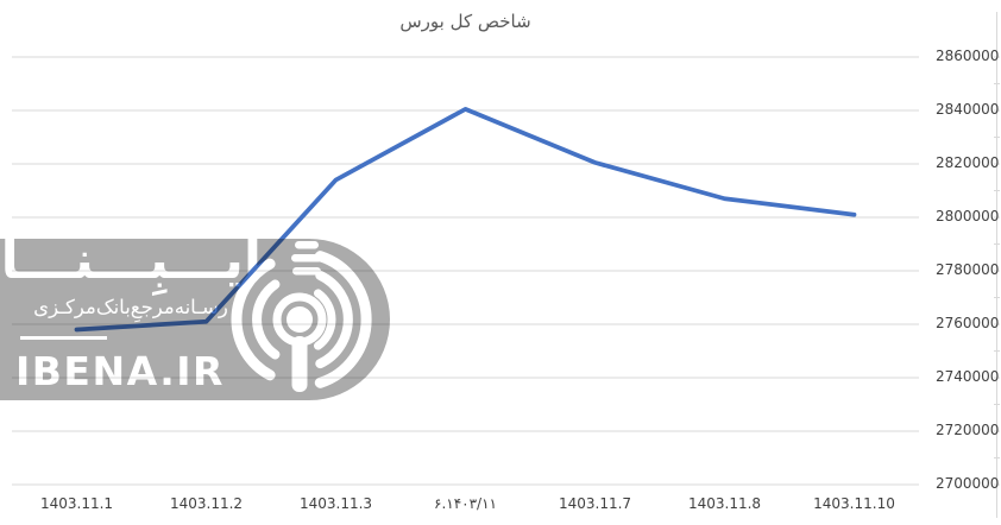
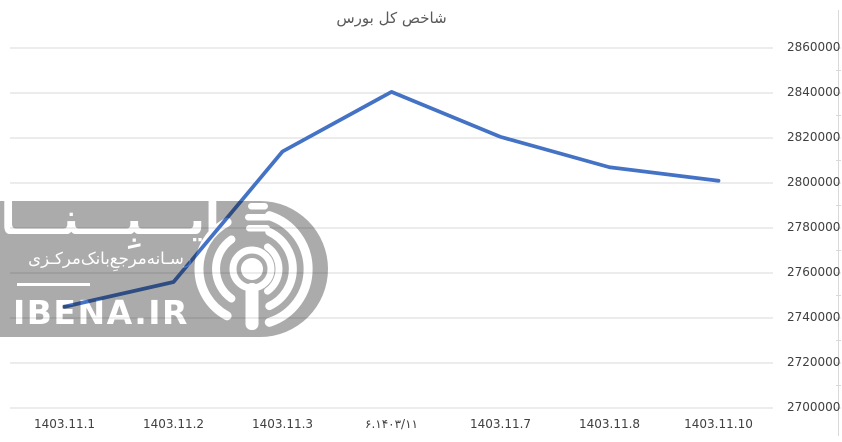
1403.11.1: 2758000 -> 2745000
1403.11.2: 2761000 -> 2756000
